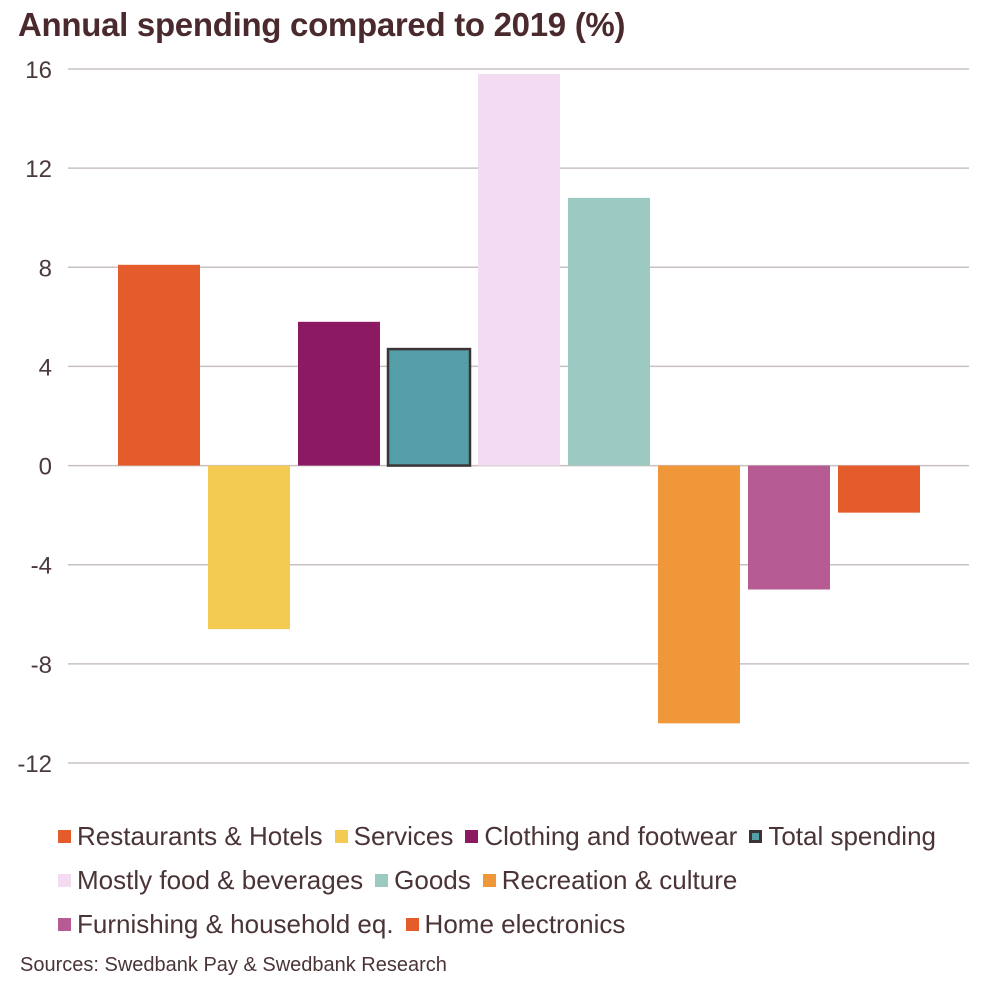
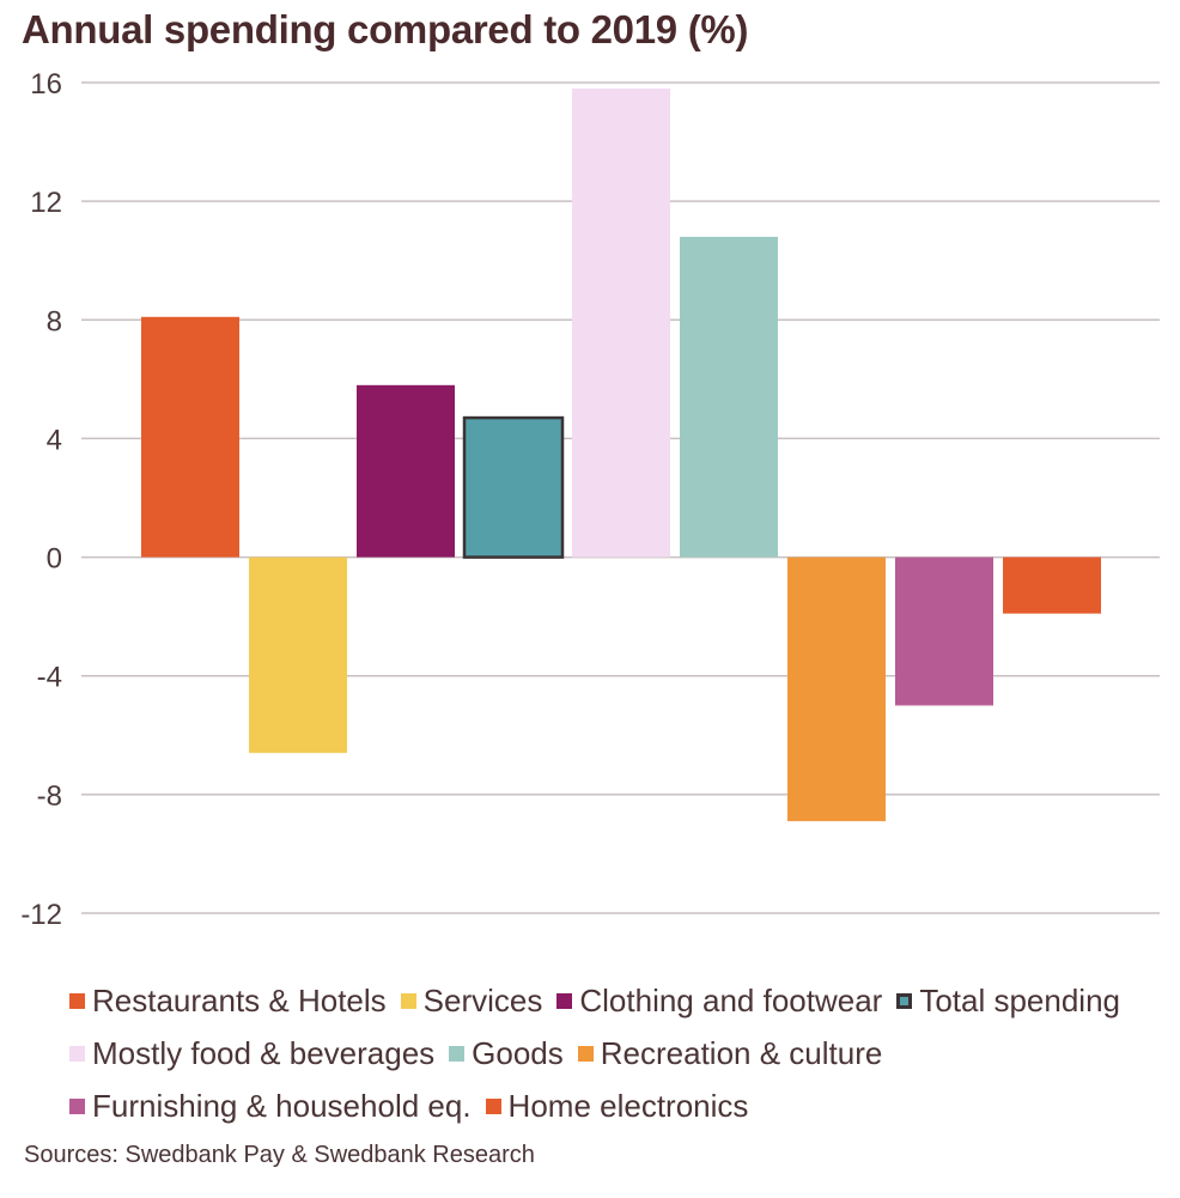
Recreation & culture: -10.4 -> -8.9
